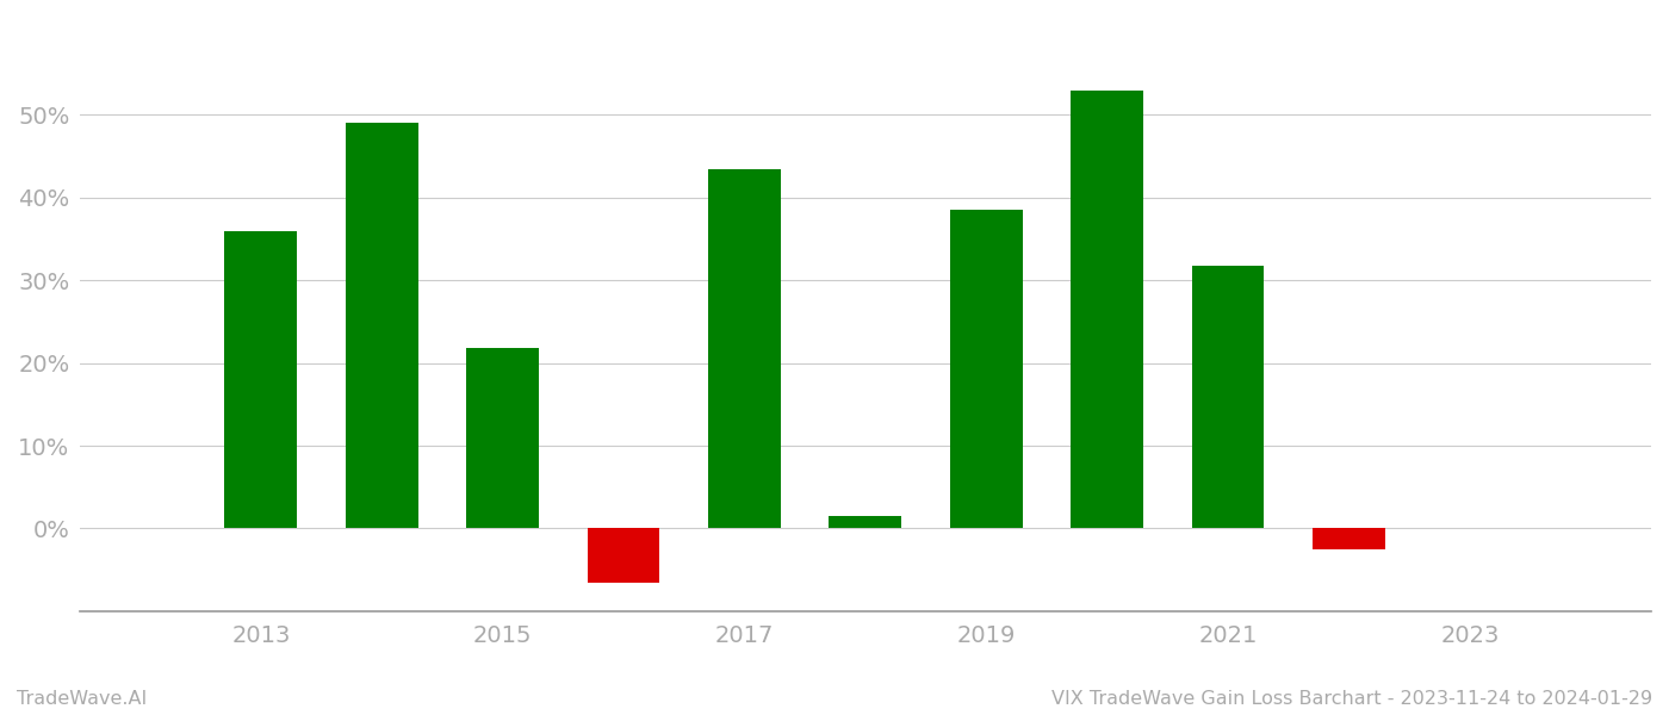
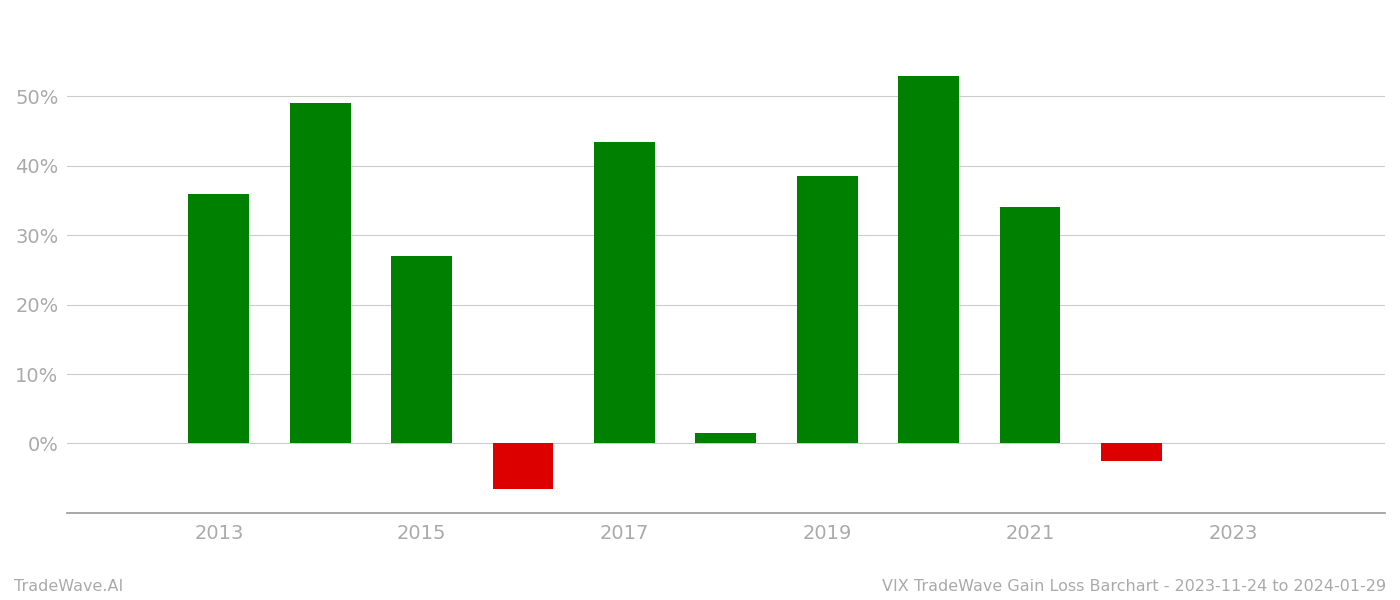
2015: 21.8% -> 27.0%
2021: 31.8% -> 34.0%
